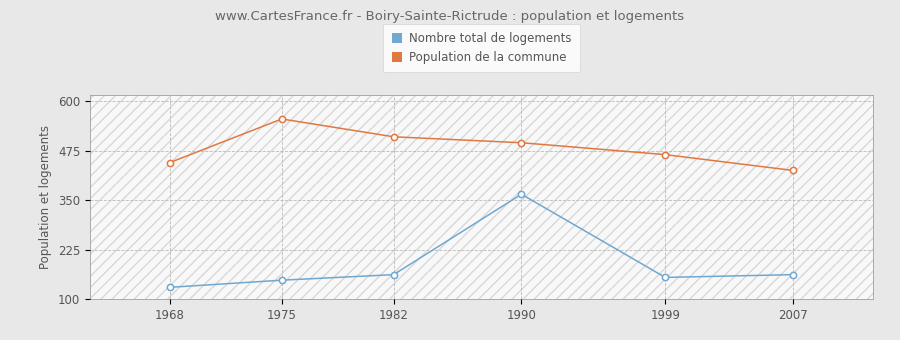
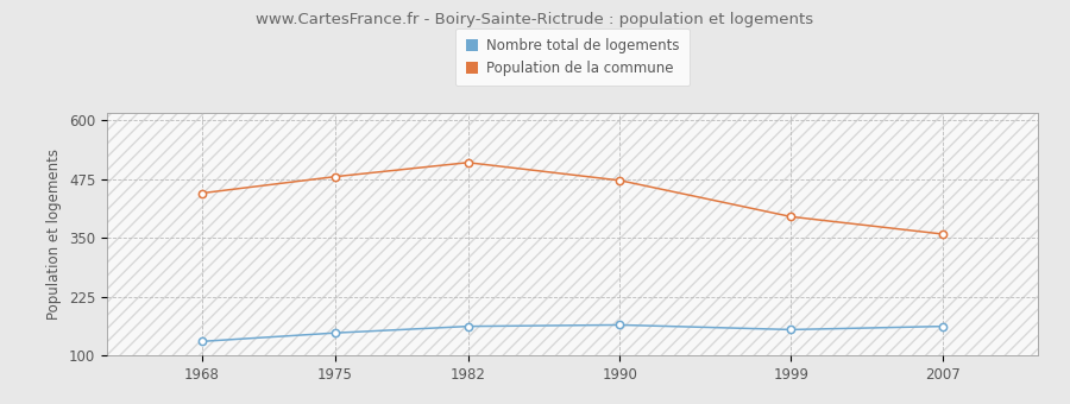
Population de la commune/1975: 555 -> 480
Nombre total de logements/1990: 365 -> 165
Population de la commune/1990: 495 -> 472
Population de la commune/1999: 465 -> 395
Population de la commune/2007: 425 -> 358
